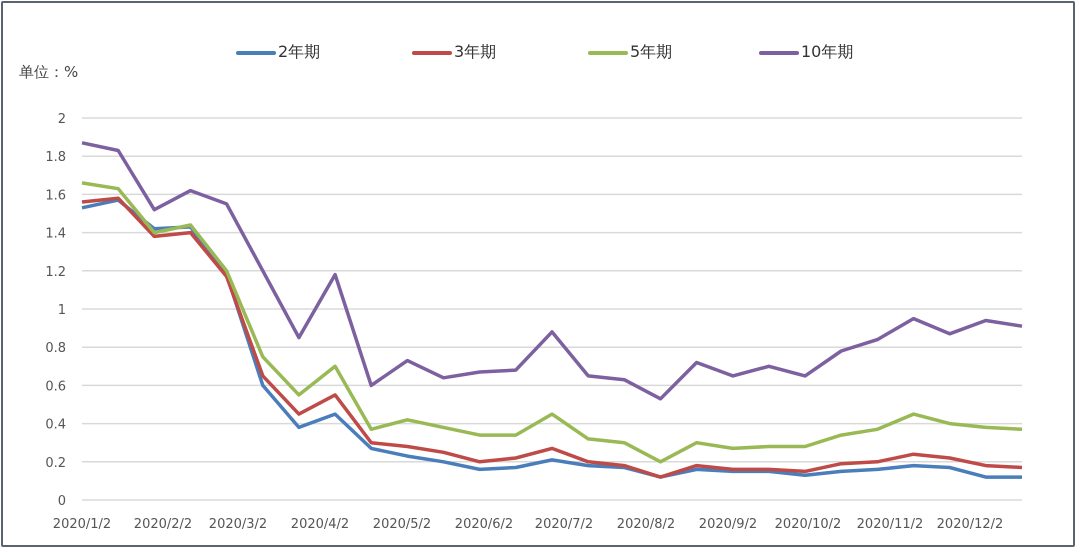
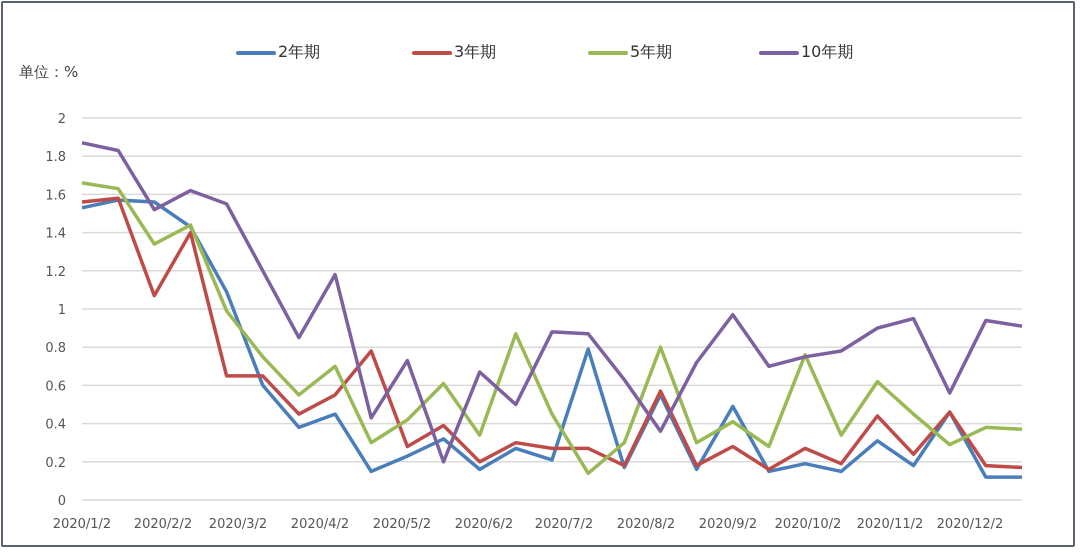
2年期/2020/2/2: 1.42 -> 1.56
3年期/2020/2/2: 1.38 -> 1.07
5年期/2020/2/2: 1.40 -> 1.34
2年期/2020/3/2: 1.18 -> 1.09
3年期/2020/3/2: 1.17 -> 0.65
5年期/2020/3/2: 1.20 -> 0.99
2年期/2020/4/2: 0.27 -> 0.15
3年期/2020/4/2: 0.30 -> 0.78
5年期/2020/4/2: 0.37 -> 0.30
10年期/2020/4/2: 0.60 -> 0.43
2年期/2020/5/2: 0.20 -> 0.32
3年期/2020/5/2: 0.25 -> 0.39
5年期/2020/5/2: 0.38 -> 0.61
10年期/2020/5/2: 0.64 -> 0.20
2年期/2020/6/2: 0.17 -> 0.27
3年期/2020/6/2: 0.22 -> 0.30
5年期/2020/6/2: 0.34 -> 0.87
10年期/2020/6/2: 0.68 -> 0.50
2年期/2020/7/2: 0.18 -> 0.79
3年期/2020/7/2: 0.20 -> 0.27
5年期/2020/7/2: 0.32 -> 0.14
10年期/2020/7/2: 0.65 -> 0.87
2年期/2020/8/2: 0.12 -> 0.55
3年期/2020/8/2: 0.12 -> 0.57
5年期/2020/8/2: 0.20 -> 0.80
10年期/2020/8/2: 0.53 -> 0.36
2年期/2020/9/2: 0.15 -> 0.49
3年期/2020/9/2: 0.16 -> 0.28
5年期/2020/9/2: 0.27 -> 0.41
10年期/2020/9/2: 0.65 -> 0.97
2年期/2020/10/2: 0.13 -> 0.19
3年期/2020/10/2: 0.15 -> 0.27
5年期/2020/10/2: 0.28 -> 0.76
10年期/2020/10/2: 0.65 -> 0.75
2年期/2020/11/2: 0.16 -> 0.31
3年期/2020/11/2: 0.20 -> 0.44
5年期/2020/11/2: 0.37 -> 0.62
10年期/2020/11/2: 0.84 -> 0.90
2年期/2020/12/2: 0.17 -> 0.46
3年期/2020/12/2: 0.22 -> 0.46
5年期/2020/12/2: 0.40 -> 0.29
10年期/2020/12/2: 0.87 -> 0.56
